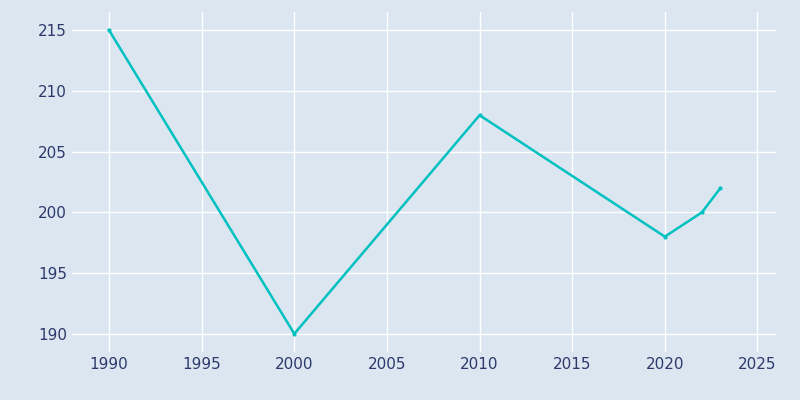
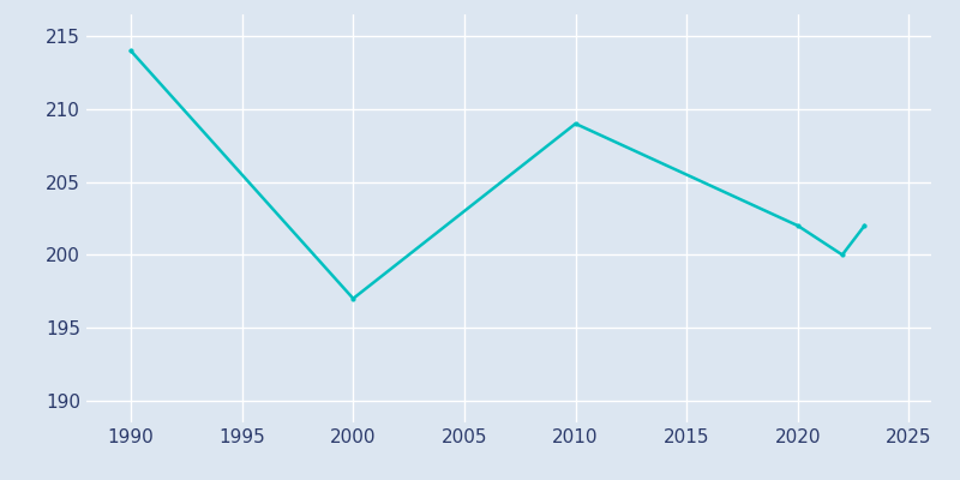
1990: 215 -> 214
2000: 190 -> 197
2010: 208 -> 209
2020: 198 -> 202
